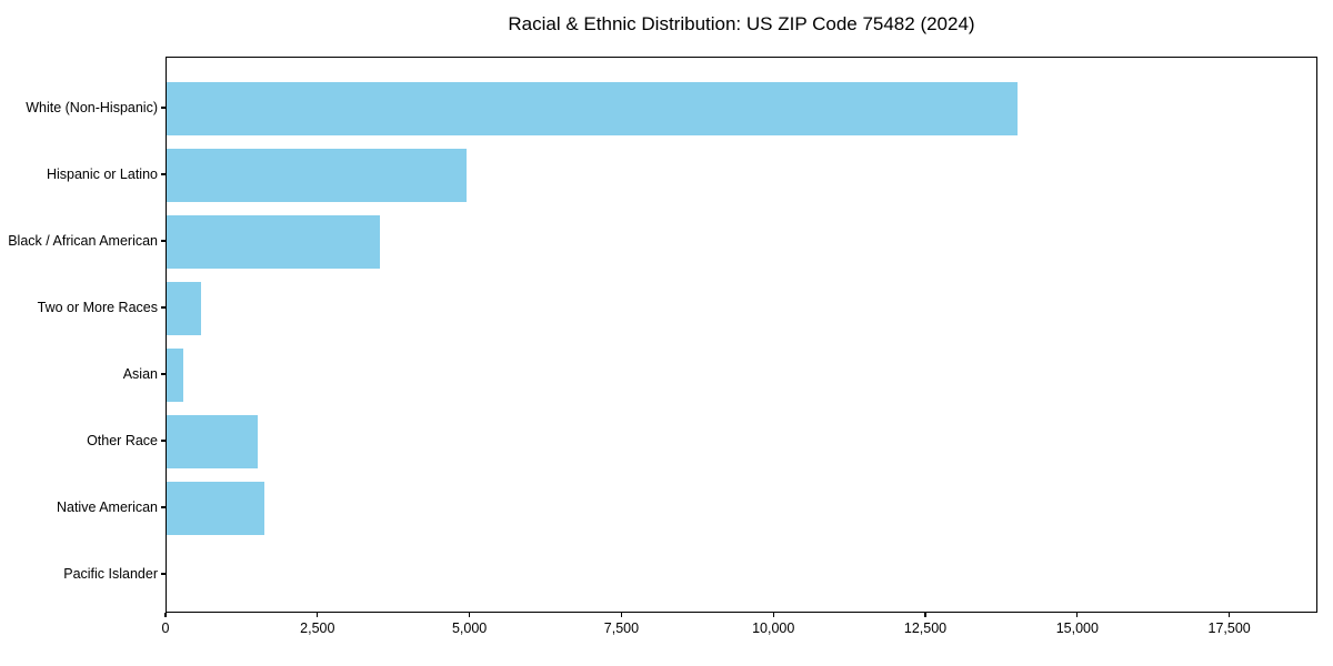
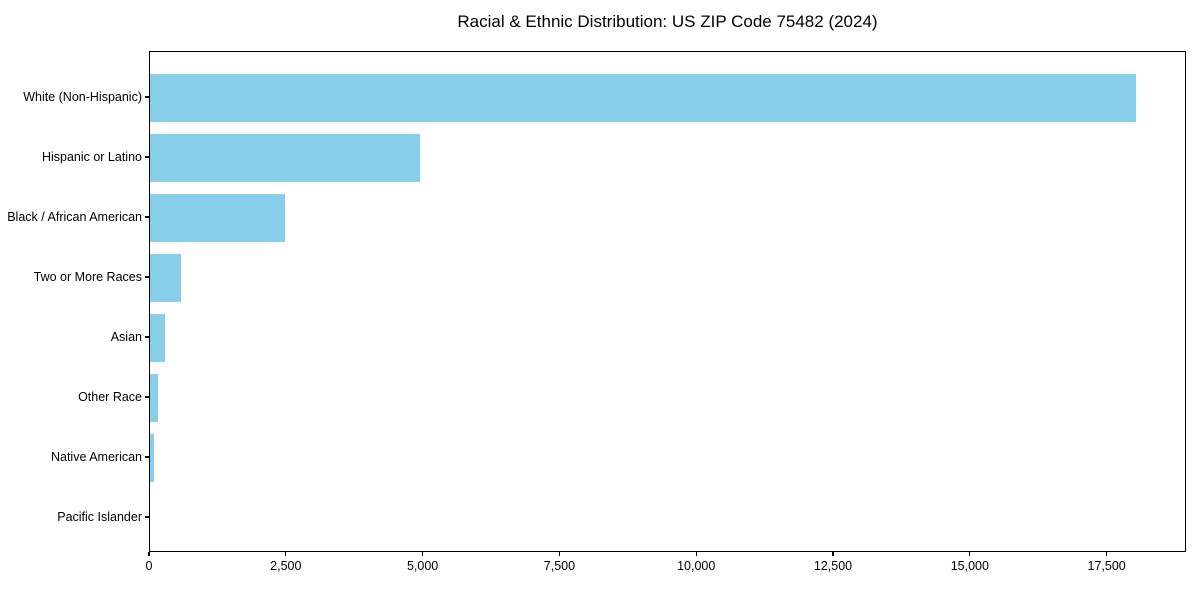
White (Non-Hispanic): 14000 -> 18000
Black / African American: 3500 -> 2500
Other Race: 1500 -> 100
Native American: 1600 -> 100
